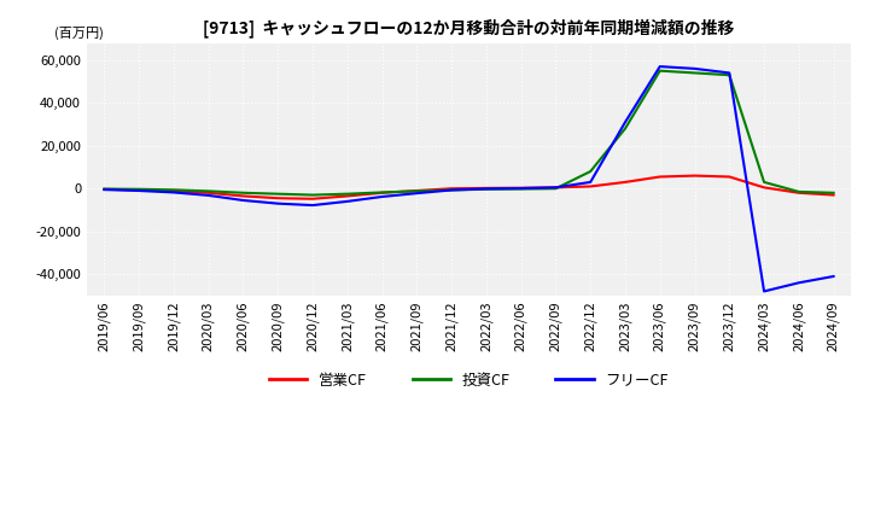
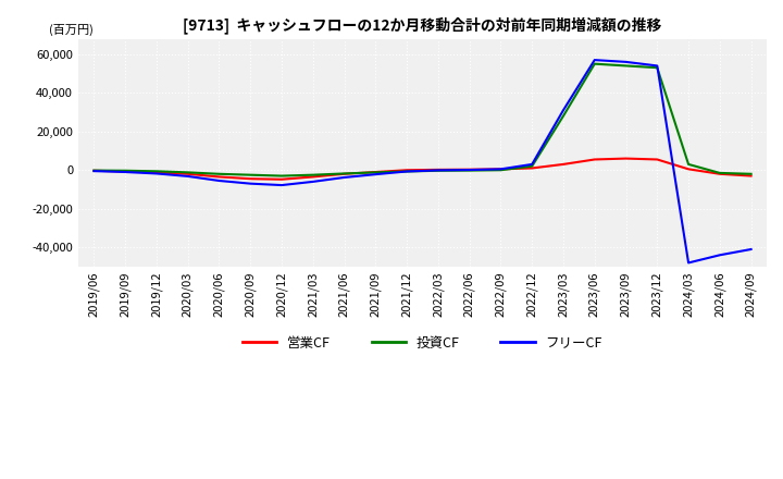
投資CF/2022/12: 8,000 -> 2,000
